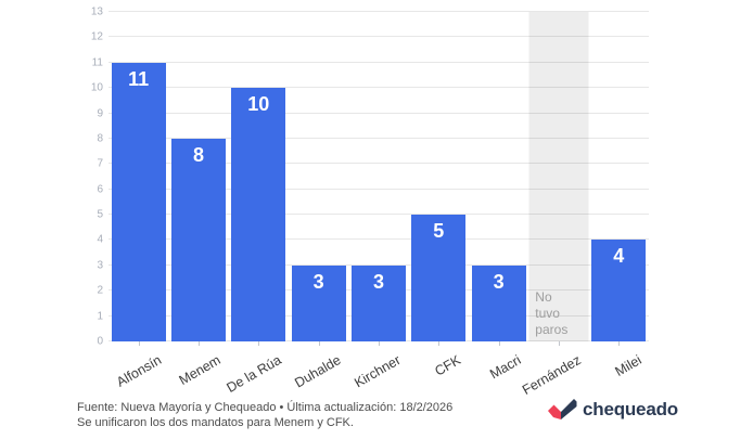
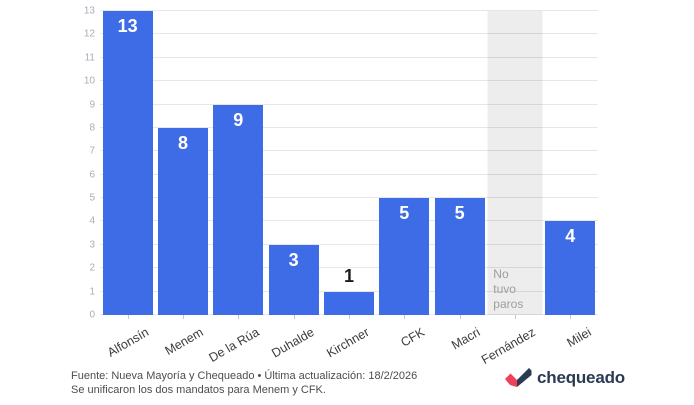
Alfonsín: 11 -> 13
De la Rúa: 10 -> 9
Kirchner: 3 -> 1
Macri: 3 -> 5
